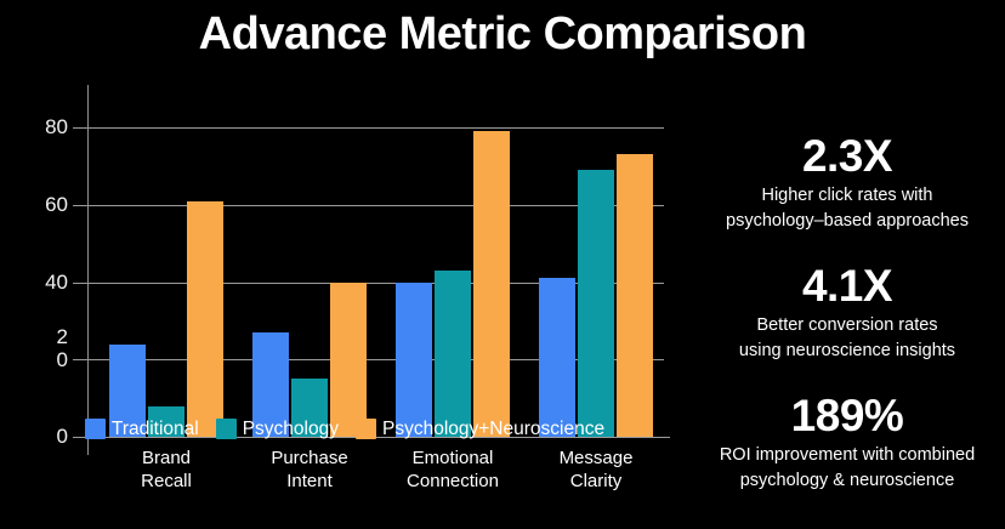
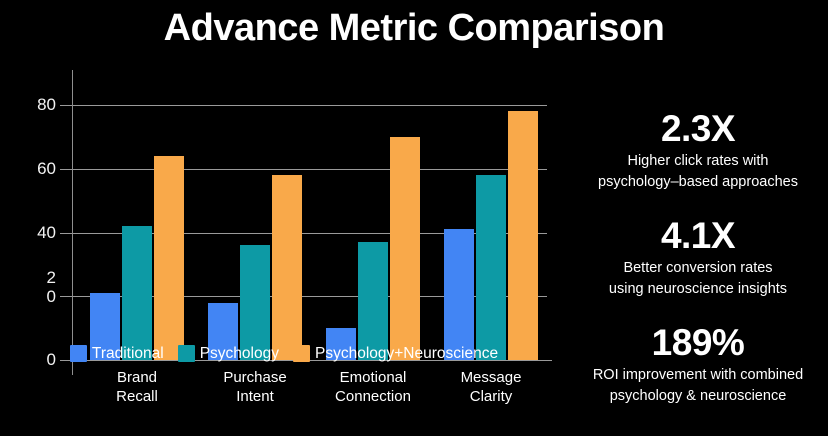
Traditional/Brand Recall: 24 -> 21
Psychology/Brand Recall: 8 -> 42
Psychology+Neuroscience/Brand Recall: 61 -> 64
Traditional/Purchase Intent: 27 -> 18
Psychology/Purchase Intent: 15 -> 36
Psychology+Neuroscience/Purchase Intent: 40 -> 58
Traditional/Emotional Connection: 40 -> 10
Psychology/Emotional Connection: 43 -> 37
Psychology+Neuroscience/Emotional Connection: 79 -> 70
Psychology/Message Clarity: 69 -> 58
Psychology+Neuroscience/Message Clarity: 73 -> 78
